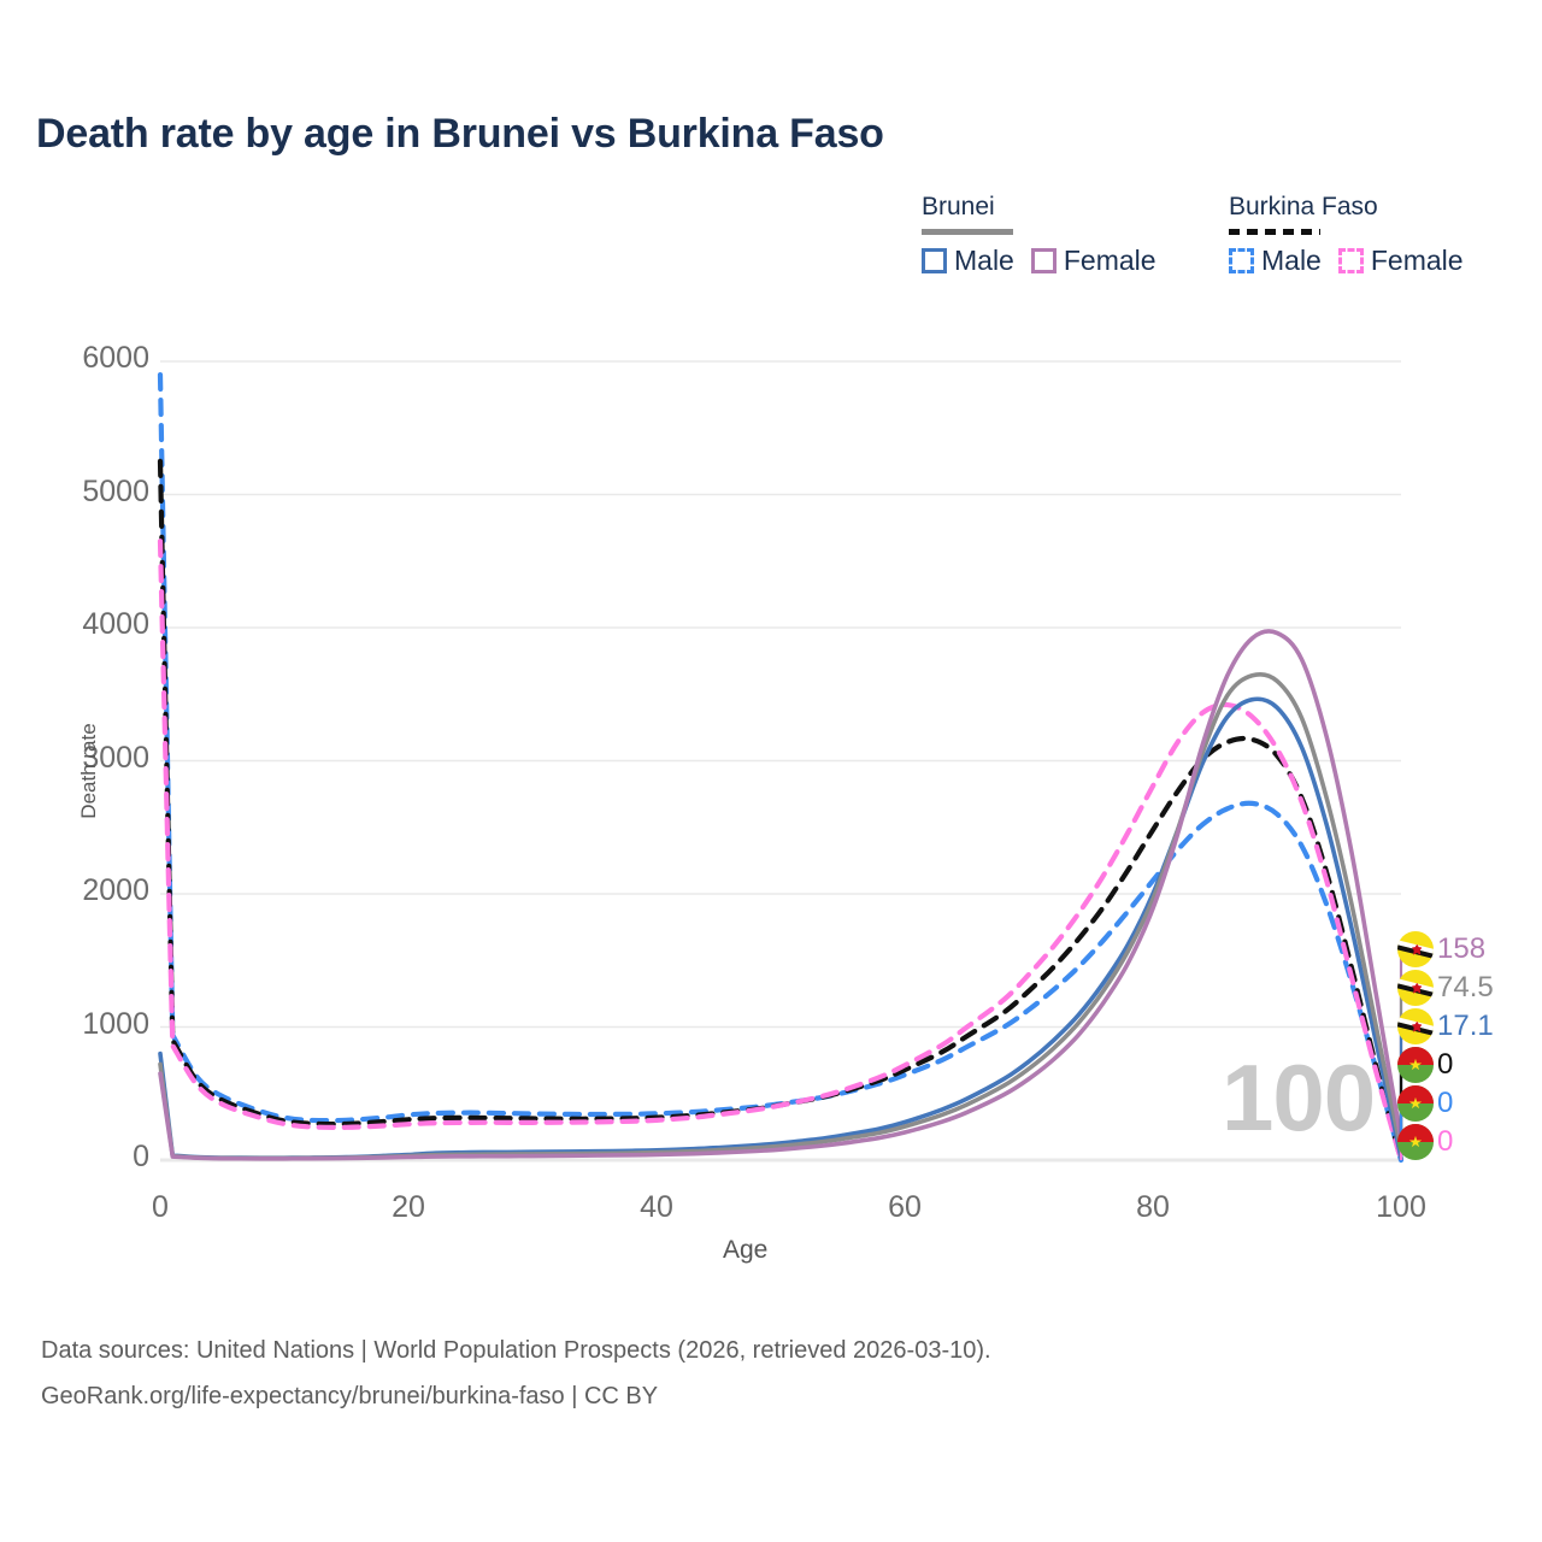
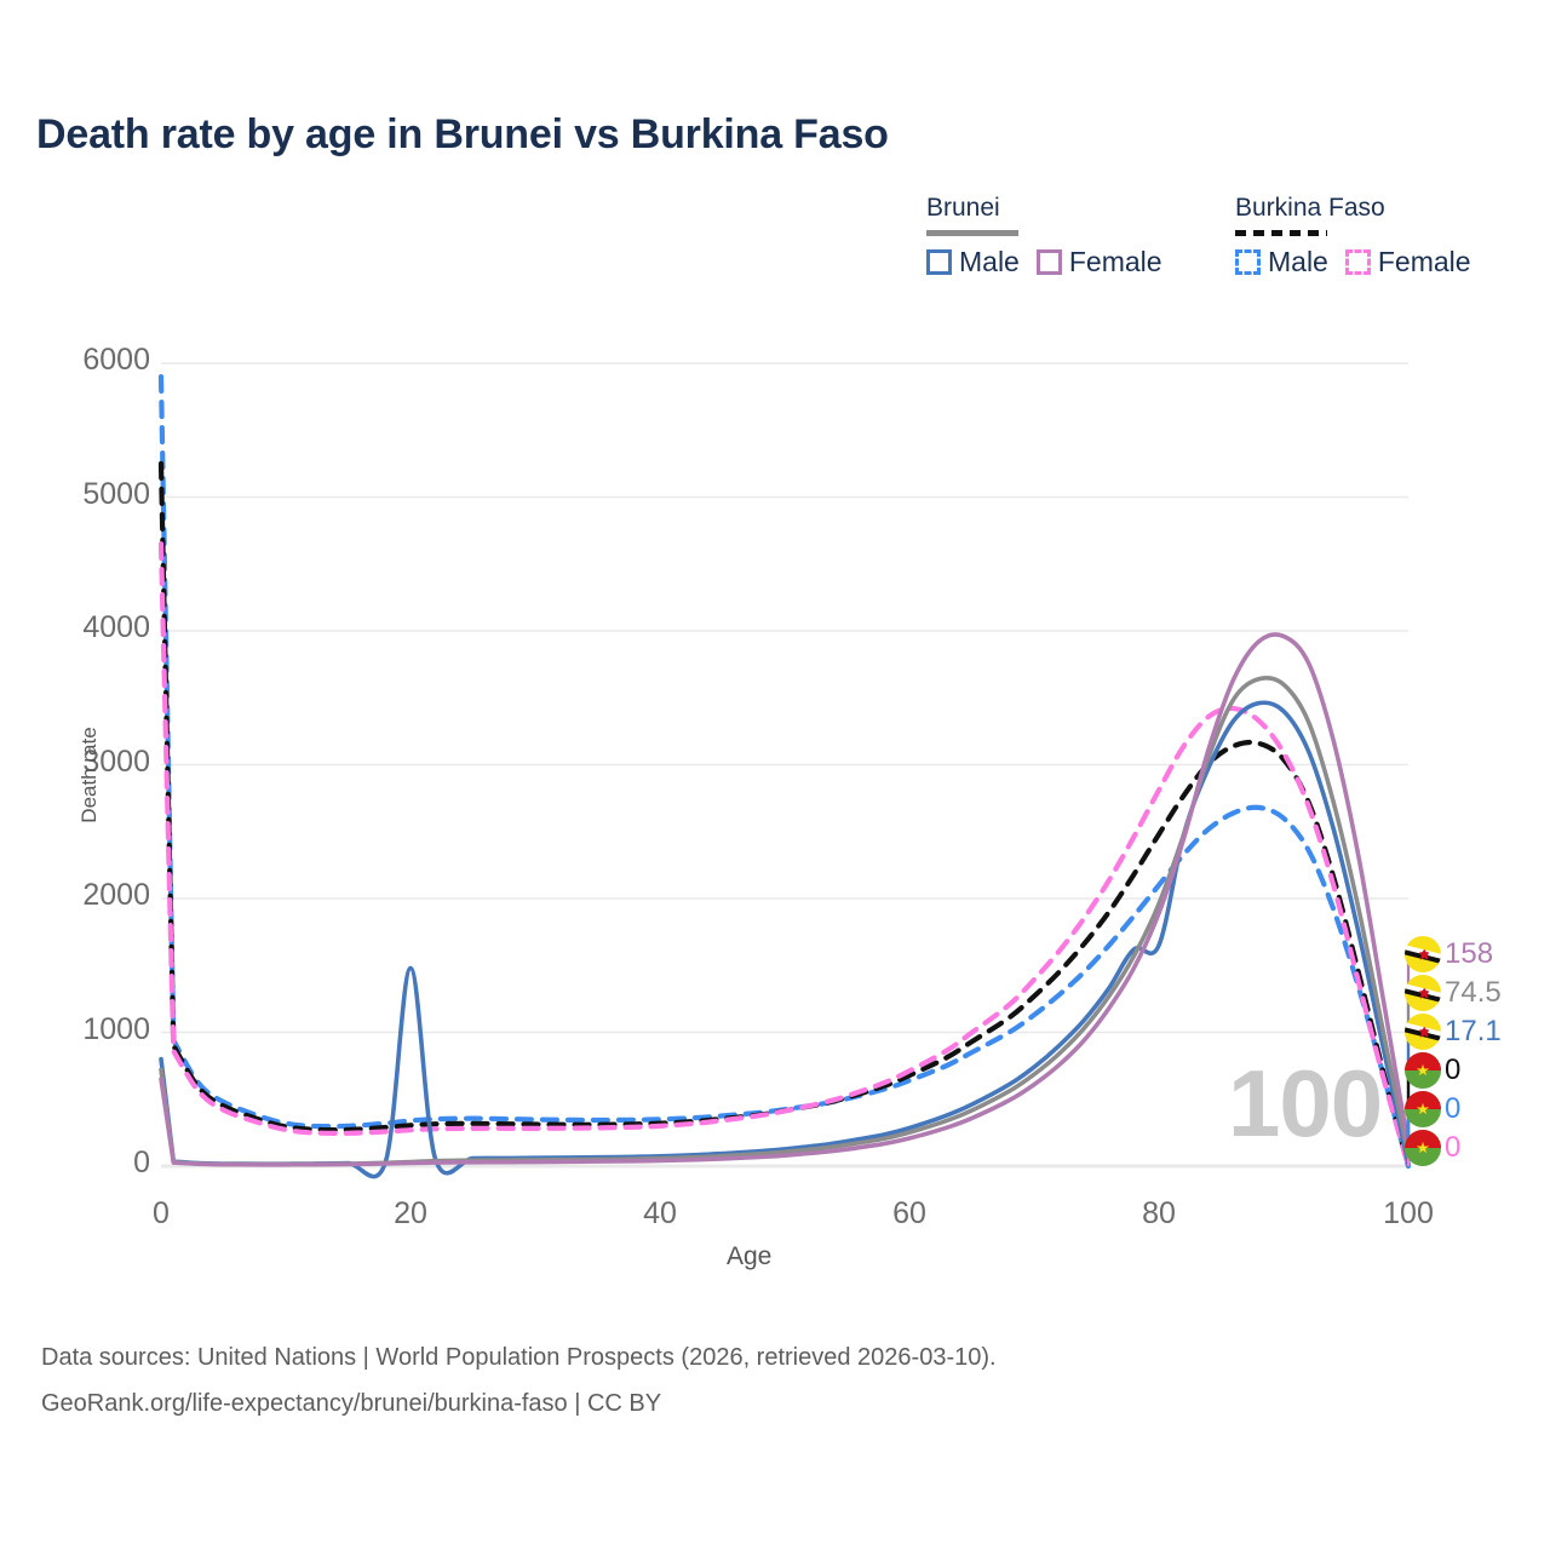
Brunei Male/20: 40 -> 1480
Brunei Male/80: 2000 -> 1650
